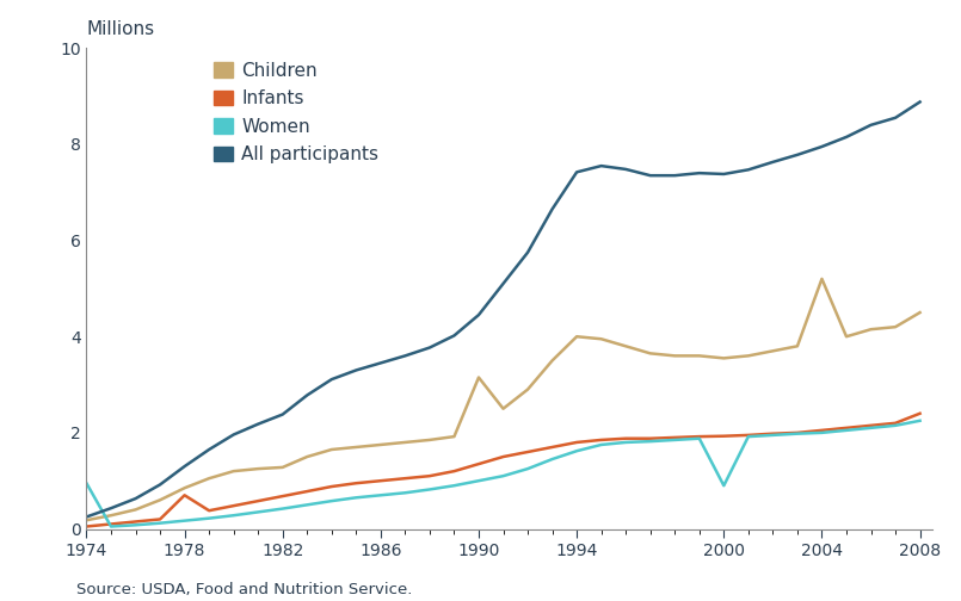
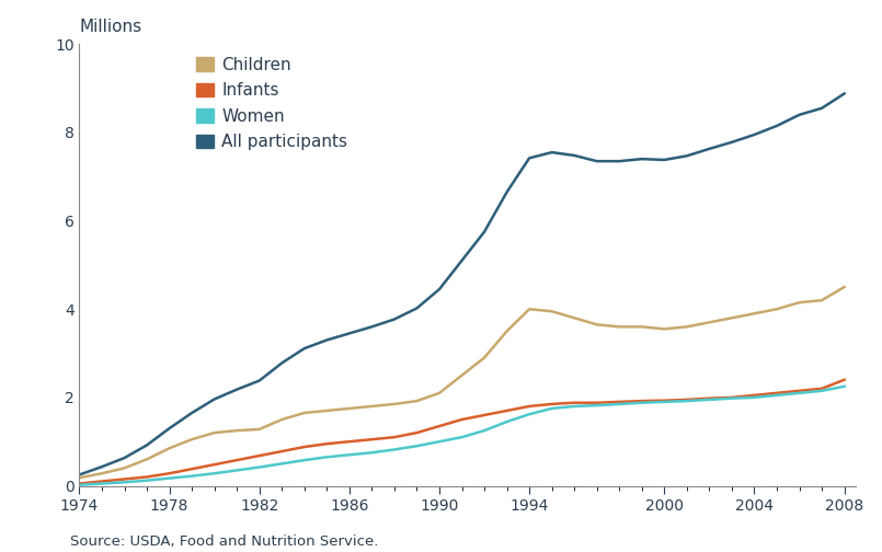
Women/1974: 0.95 -> 0.02
Infants/1978: 0.70 -> 0.28
Children/1990: 3.15 -> 2.10
Women/2000: 0.90 -> 1.90
Children/2004: 5.20 -> 3.90
